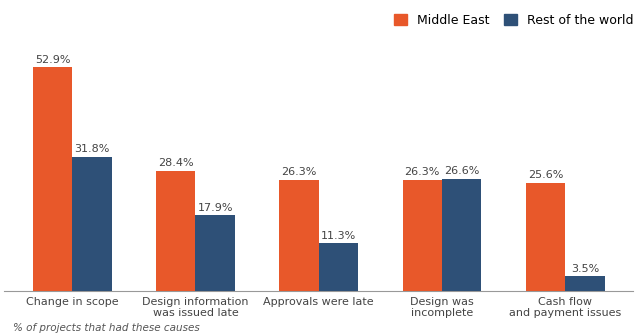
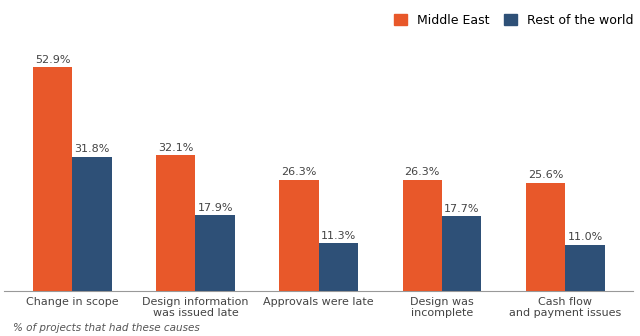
Middle East/Design information was issued late: 28.4% -> 32.1%
Rest of the world/Design was incomplete: 26.6% -> 17.7%
Rest of the world/Cash flow and payment issues: 3.5% -> 11.0%
